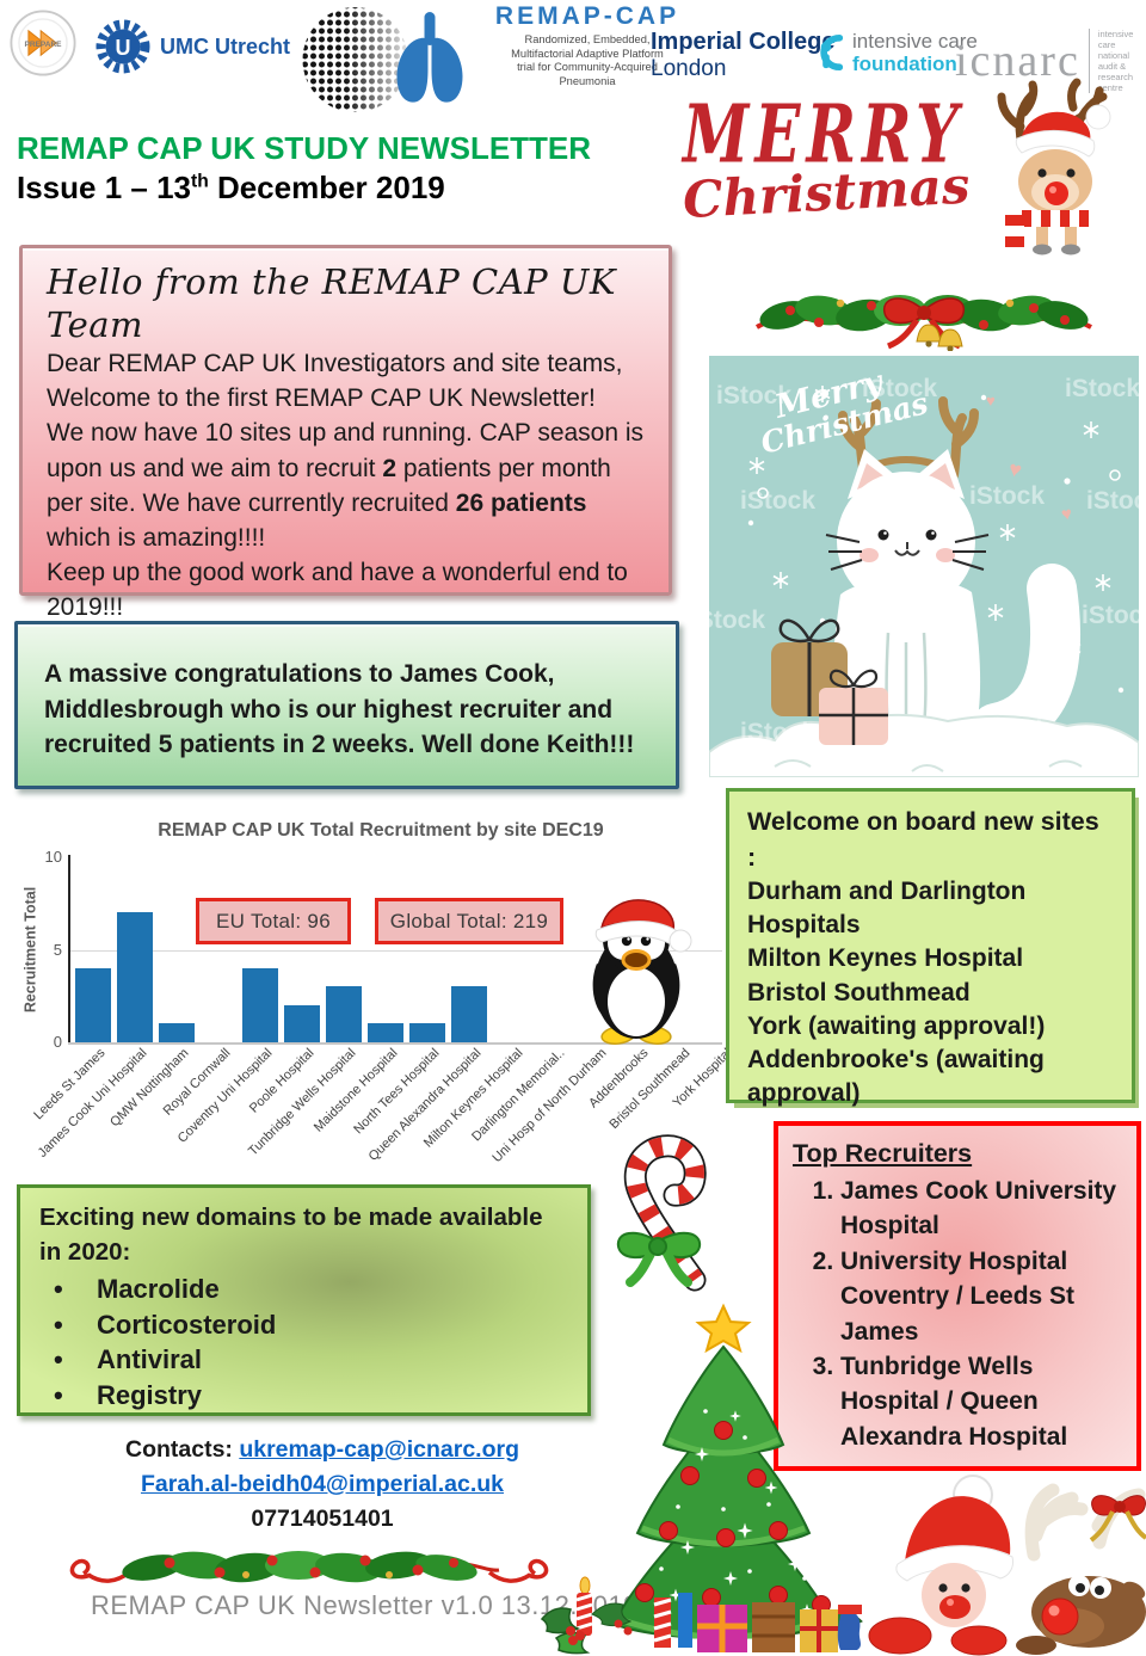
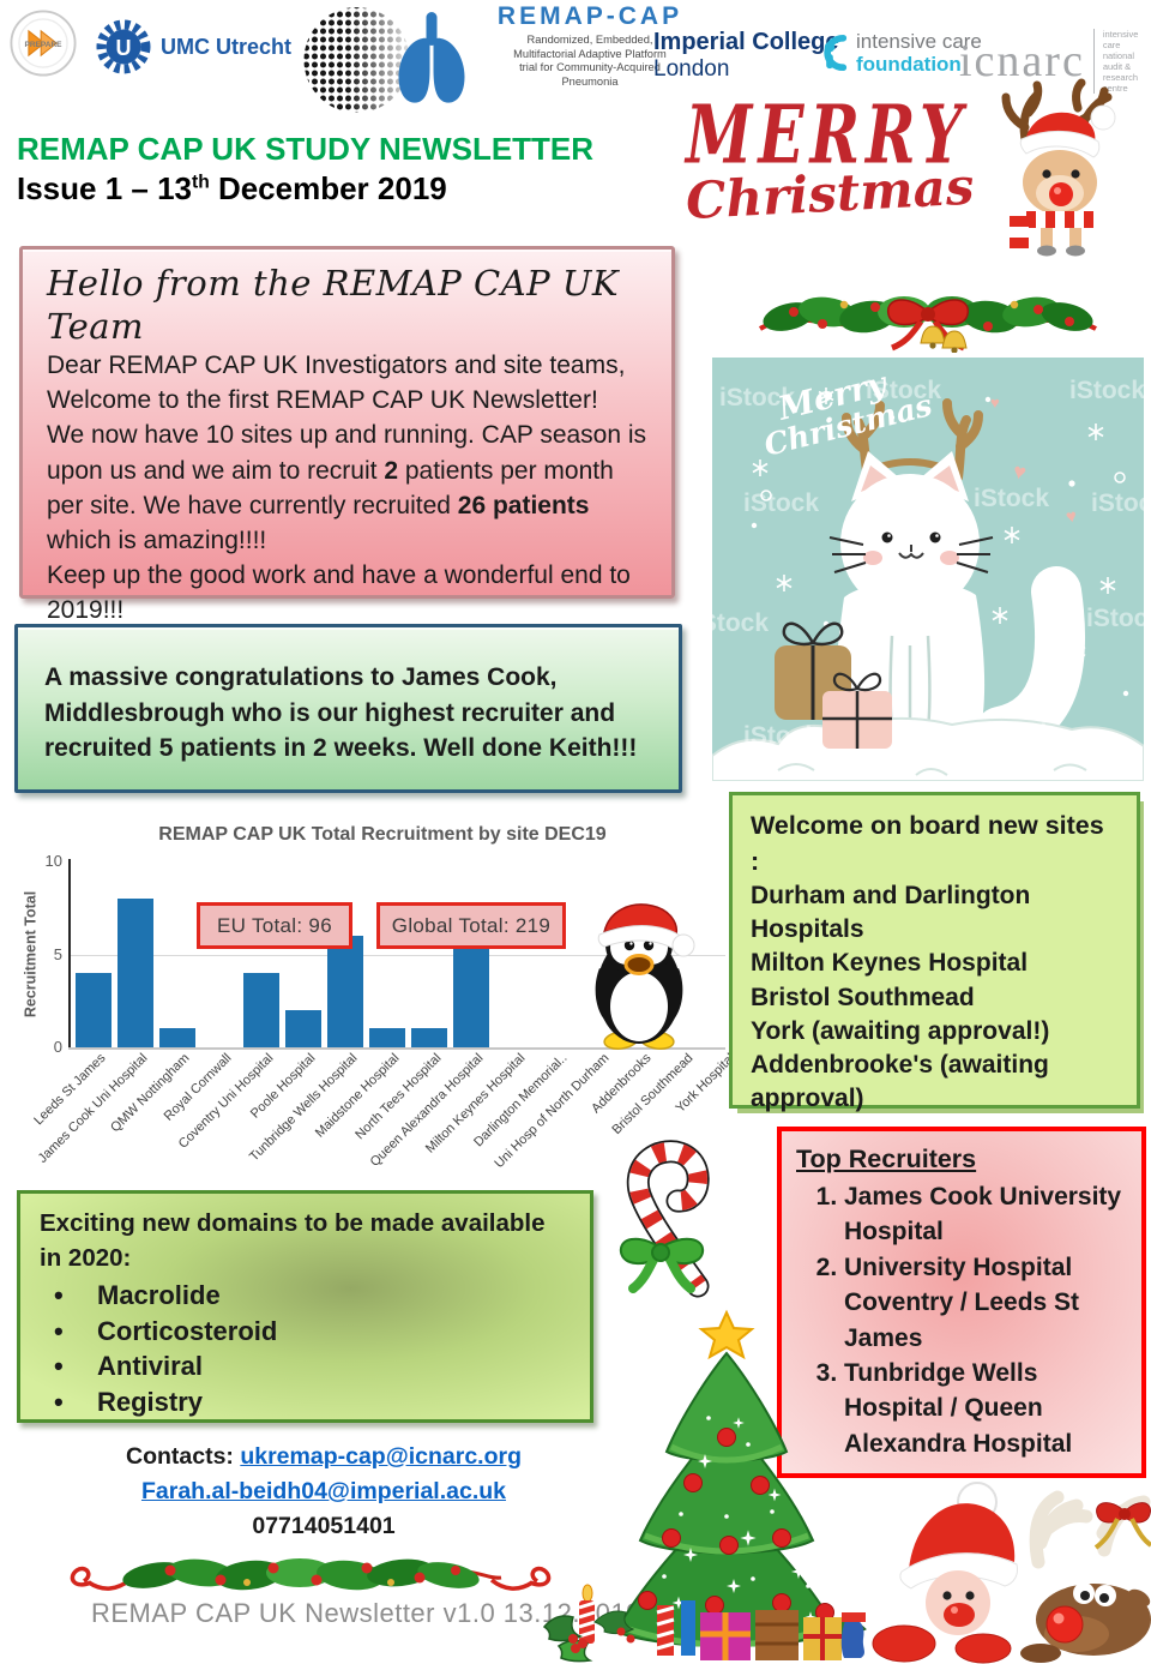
James Cook Uni Hospital: 7 -> 8
Tunbridge Wells Hospital: 3 -> 6
Queen Alexandra Hospital: 3 -> 7
